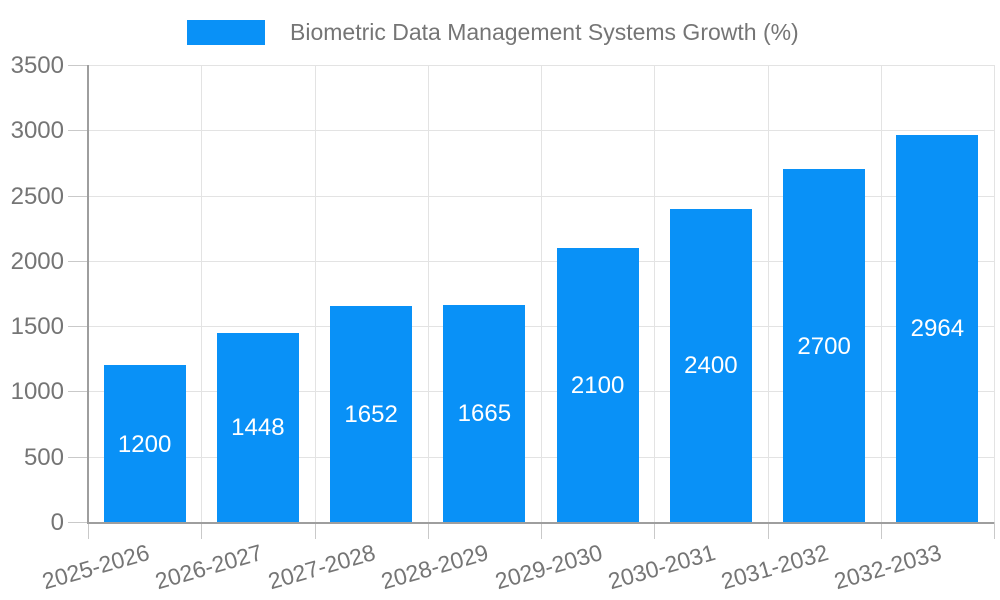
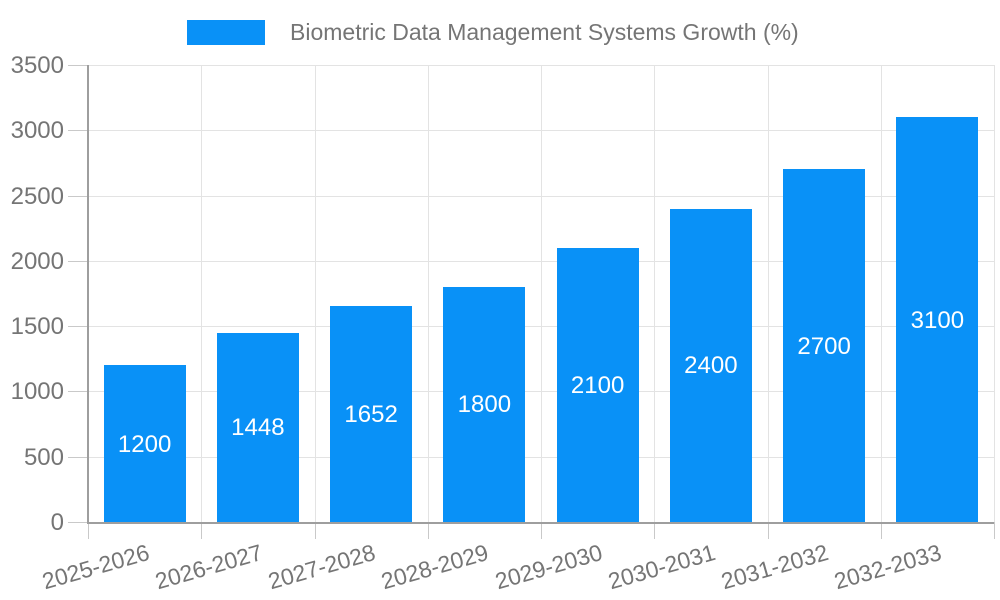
2028-2029: 1665 -> 1800
2032-2033: 2964 -> 3100
